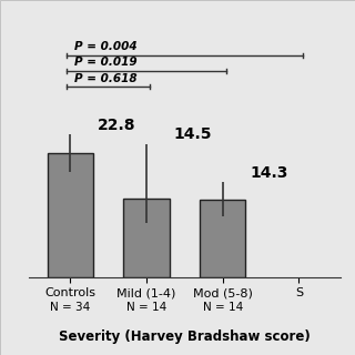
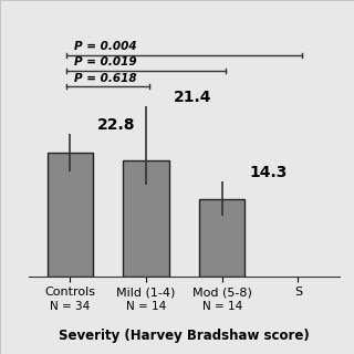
Mild (1-4): 14.5 -> 21.4
